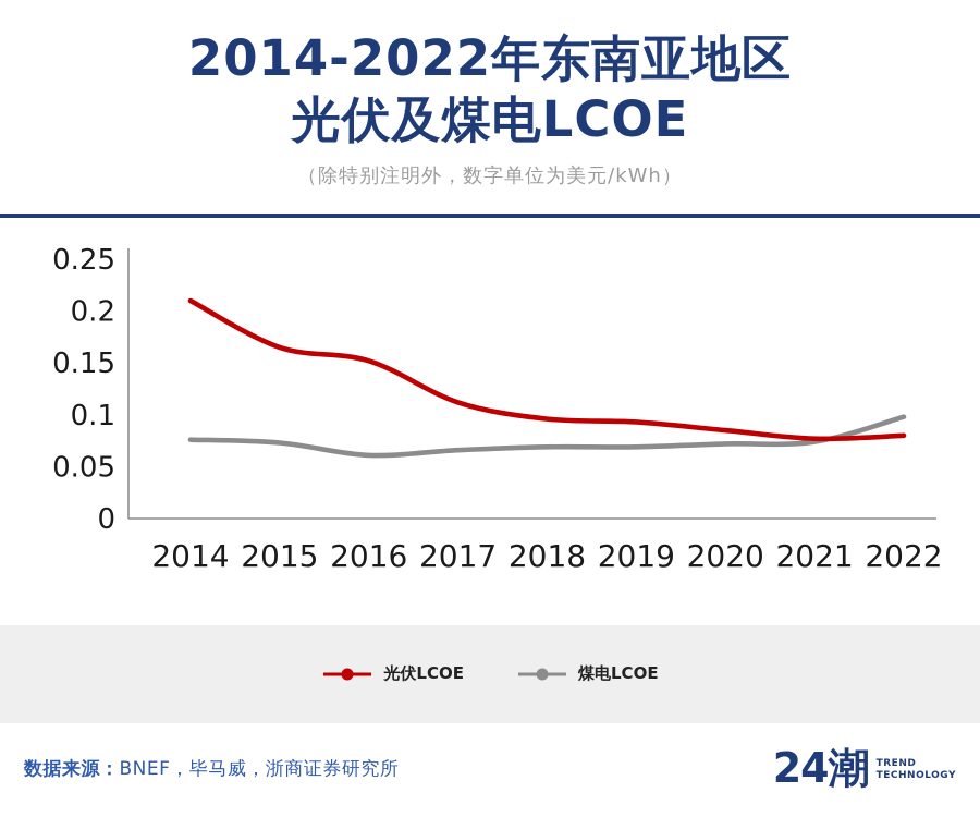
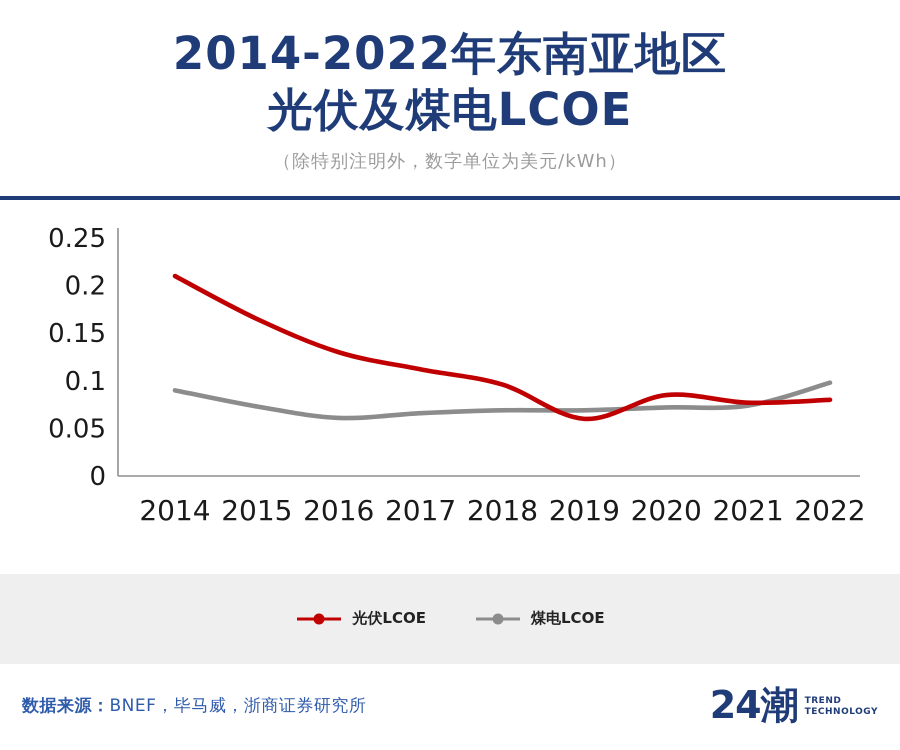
煤电LCOE/2014: 0.08 -> 0.09
光伏LCOE/2016: 0.15 -> 0.13
光伏LCOE/2019: 0.09 -> 0.06
